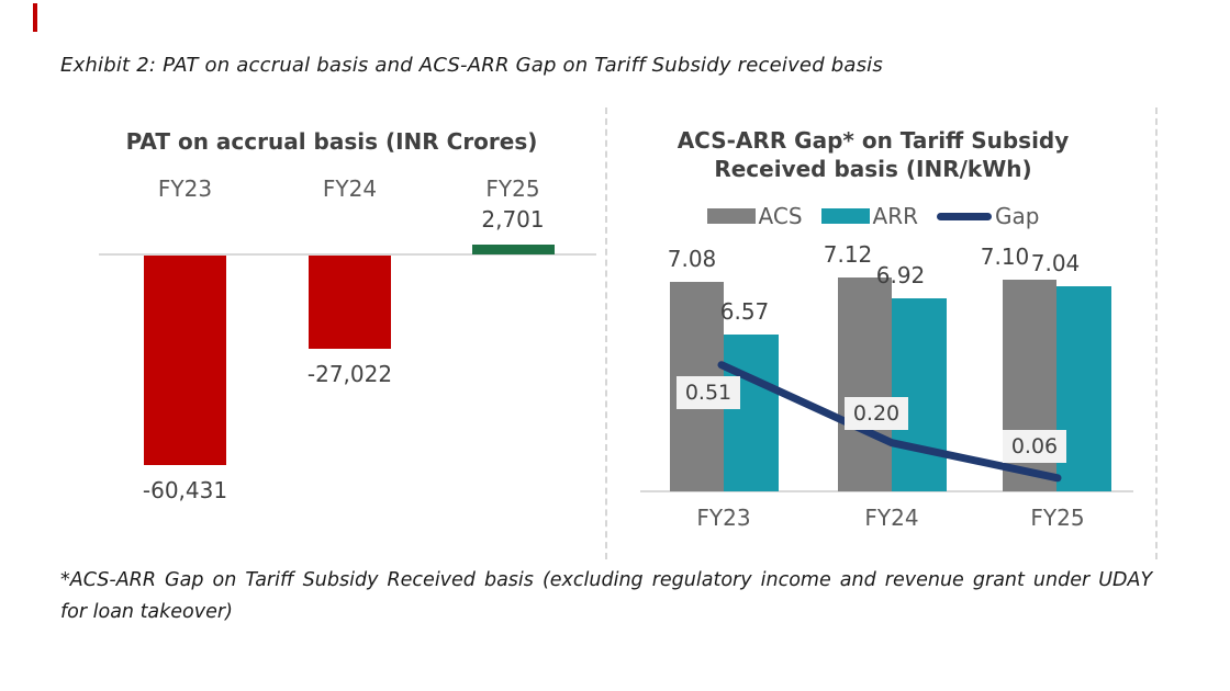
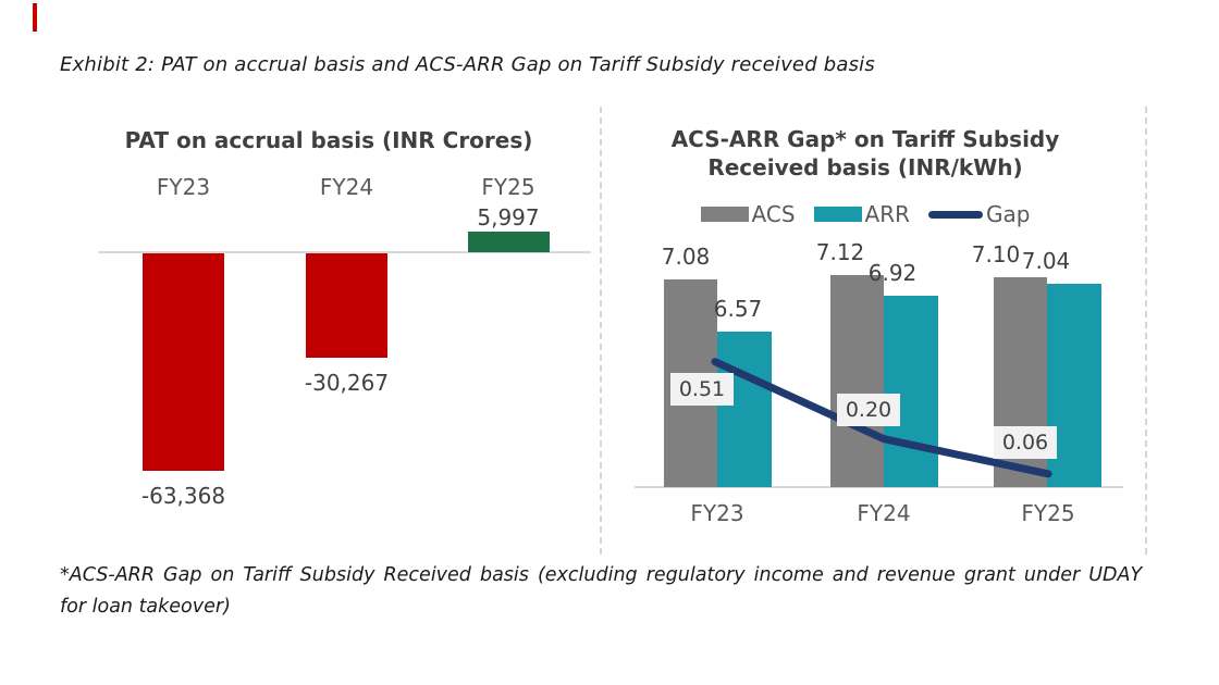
PAT on accrual basis (INR Crores)/FY23: -60,431 -> -63,368
PAT on accrual basis (INR Crores)/FY24: -27,022 -> -30,267
PAT on accrual basis (INR Crores)/FY25: 2,701 -> 5,997
